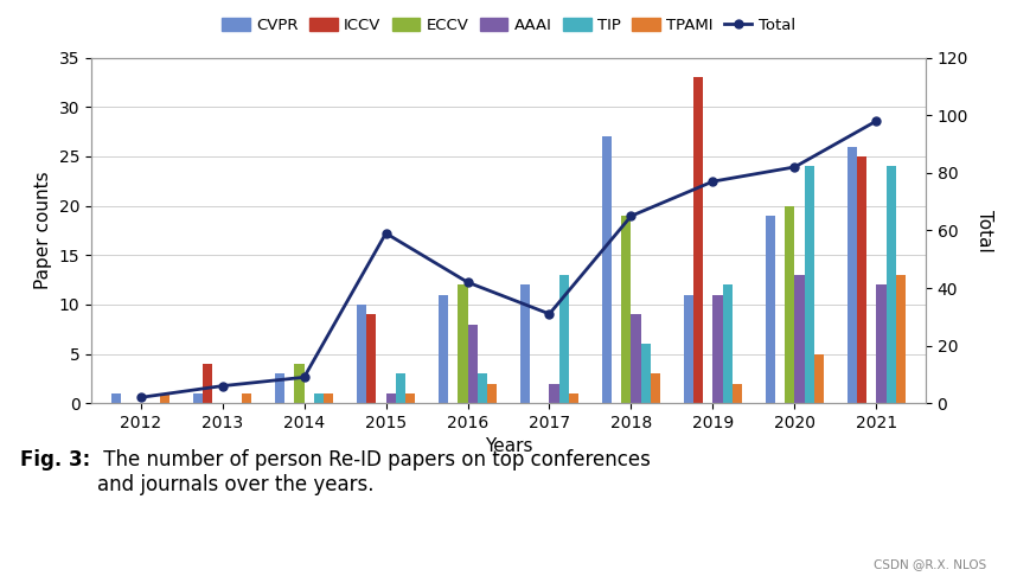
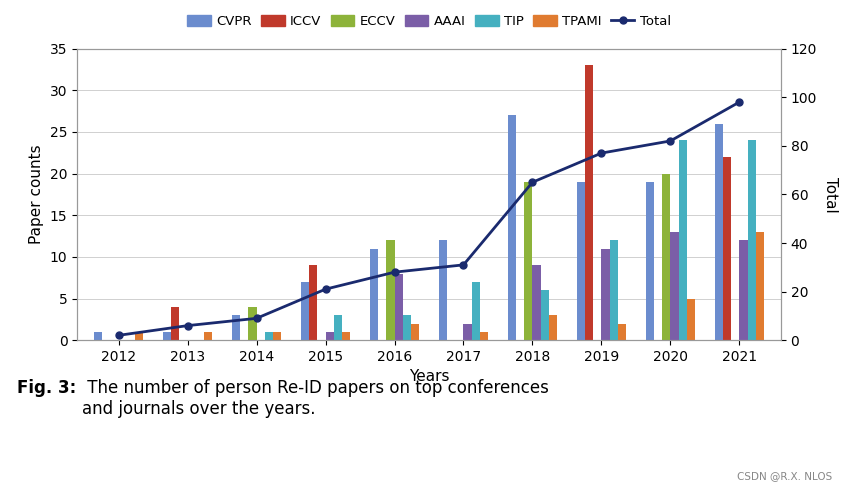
CVPR/2015: 10 -> 7
Total/2015: 59 -> 21
Total/2016: 42 -> 28
TIP/2017: 13 -> 7
CVPR/2019: 11 -> 19
ICCV/2021: 25 -> 22
